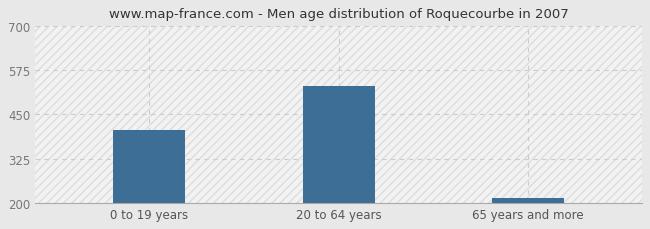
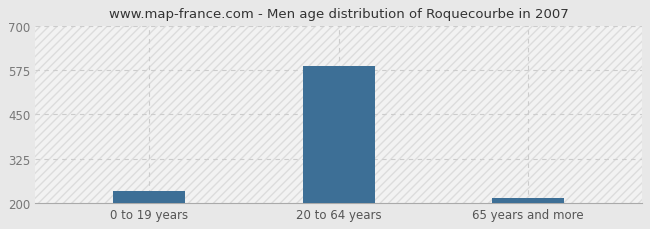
0 to 19 years: 405 -> 232
20 to 64 years: 530 -> 586
